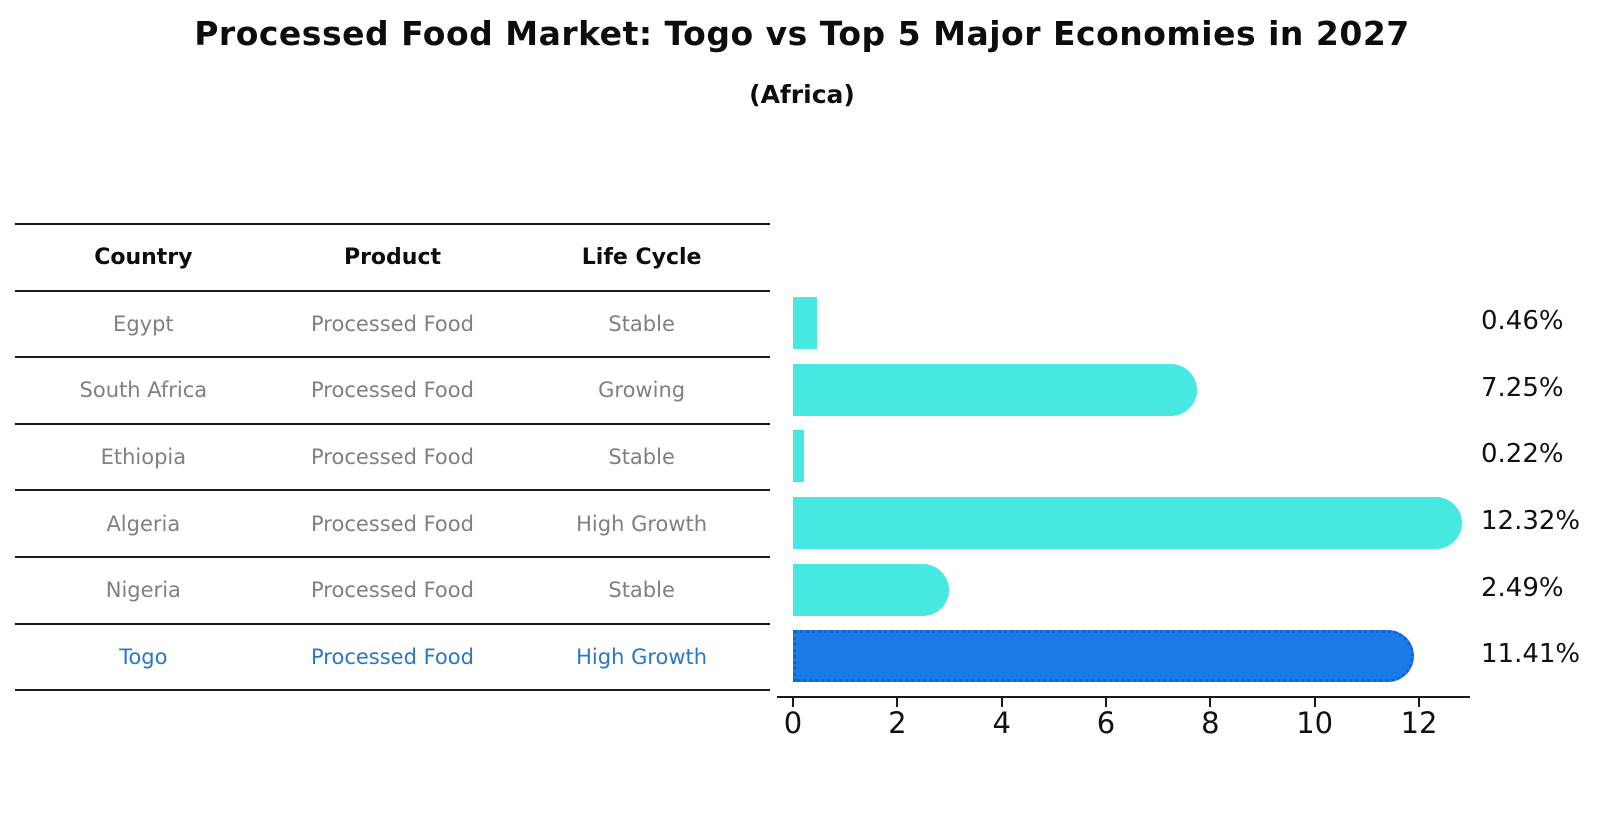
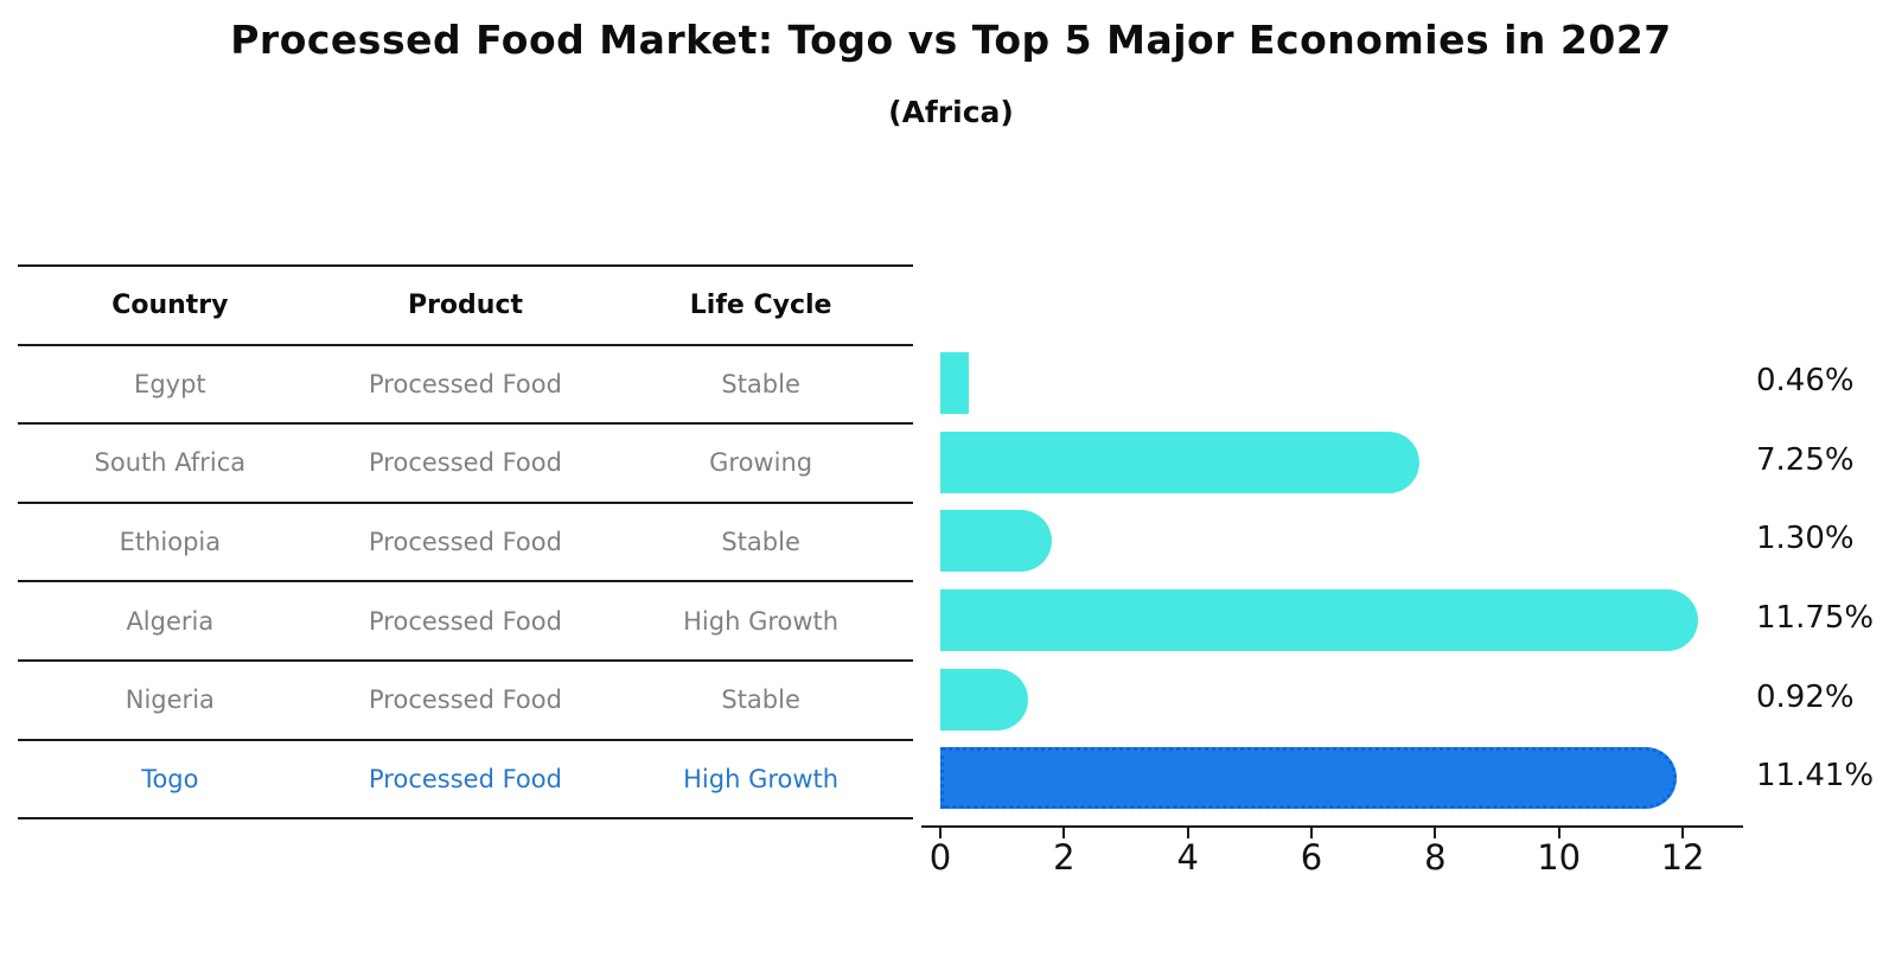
Ethiopia: 0.22% -> 1.30%
Algeria: 12.32% -> 11.75%
Nigeria: 2.49% -> 0.92%
